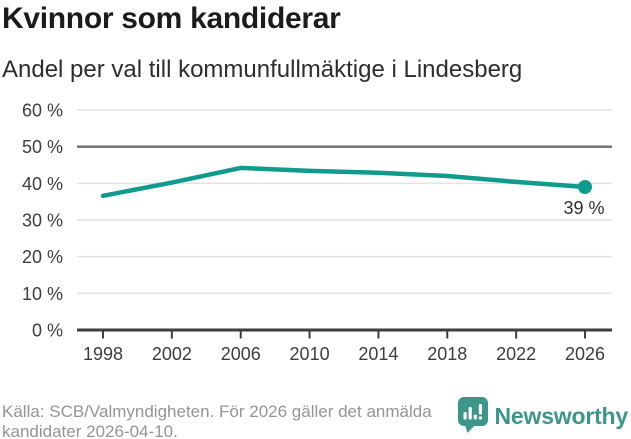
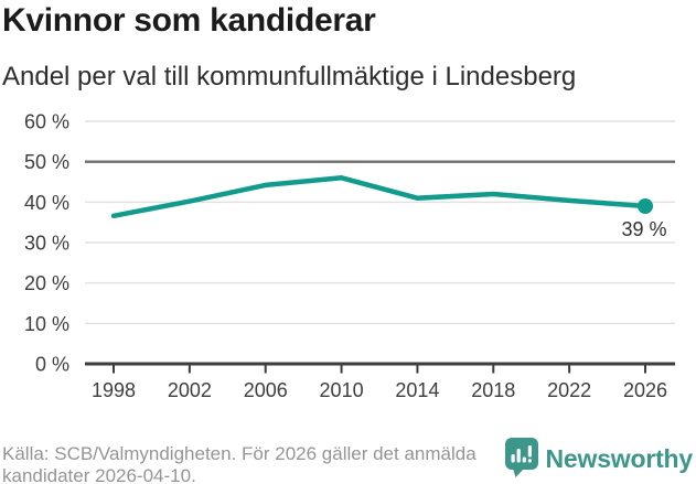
2010: 43% -> 46%
2014: 43% -> 41%
